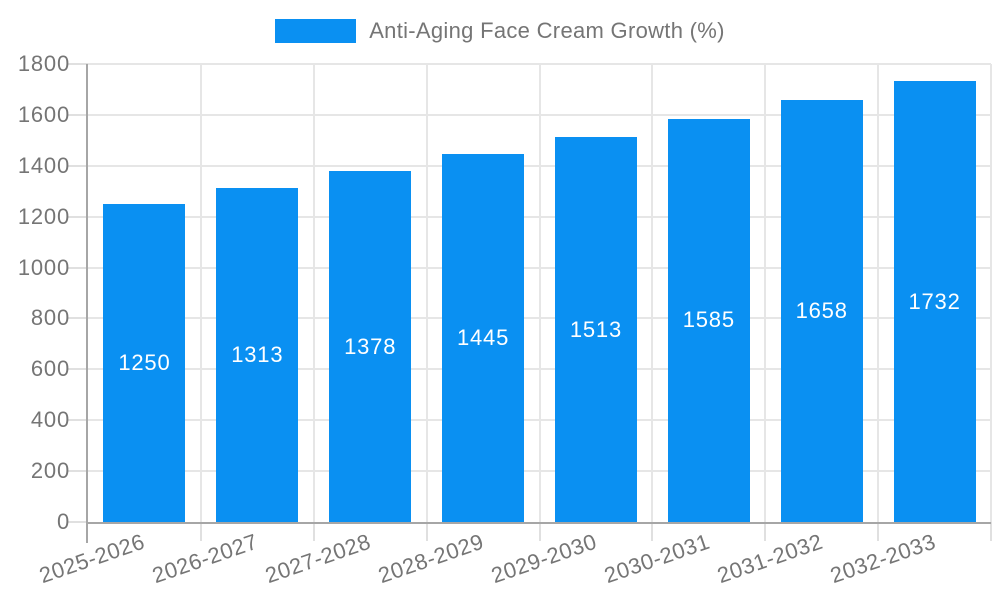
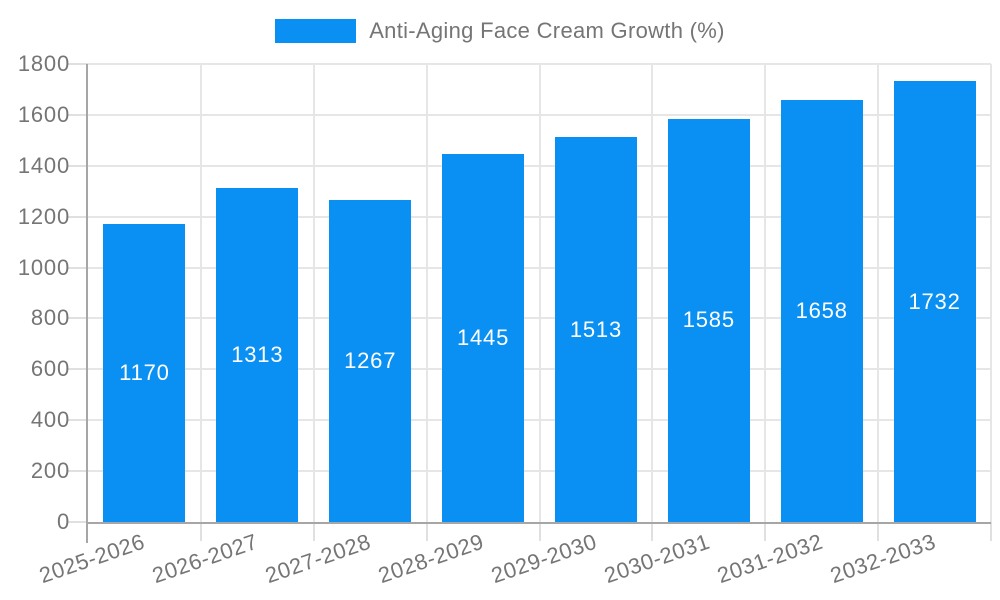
2025-2026: 1250 -> 1170
2027-2028: 1378 -> 1267
